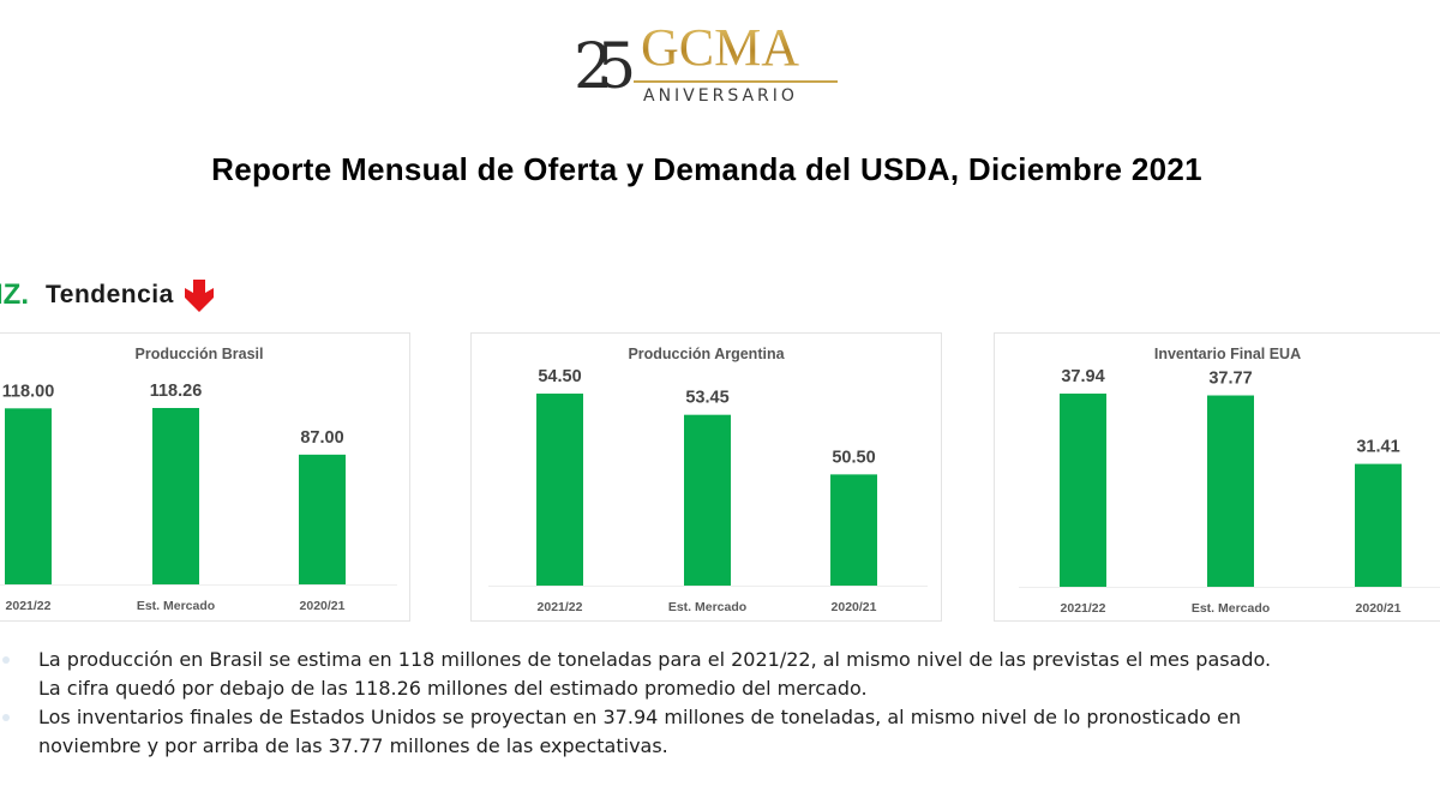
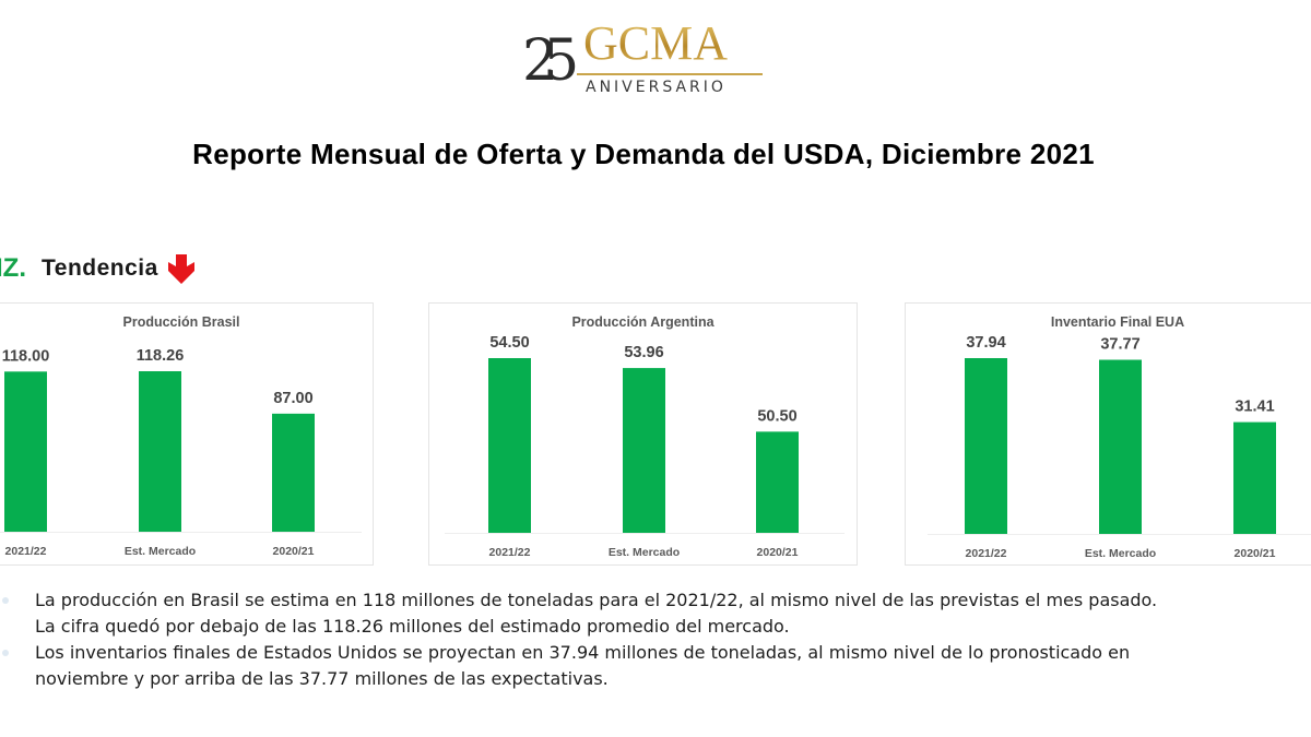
Producción Argentina/Est. Mercado: 53.45 -> 53.96
